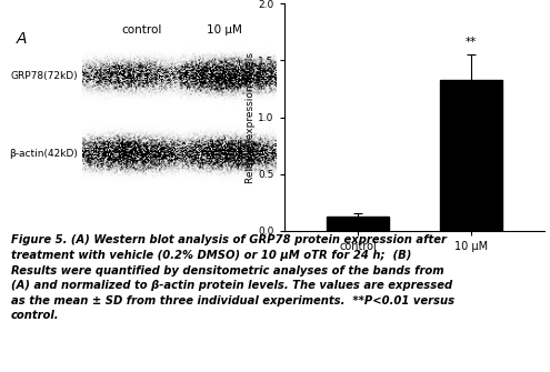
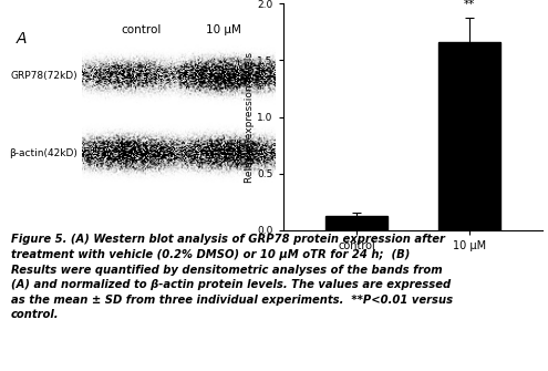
10 μM: 1.33 -> 1.66
